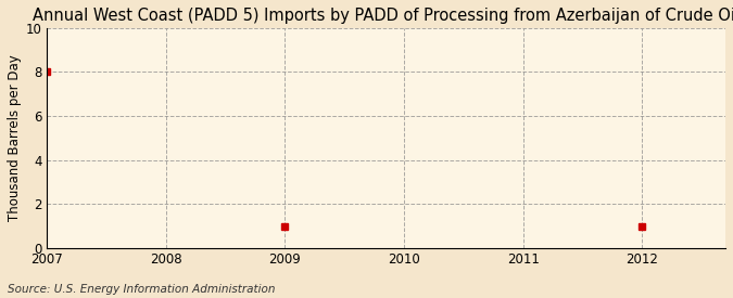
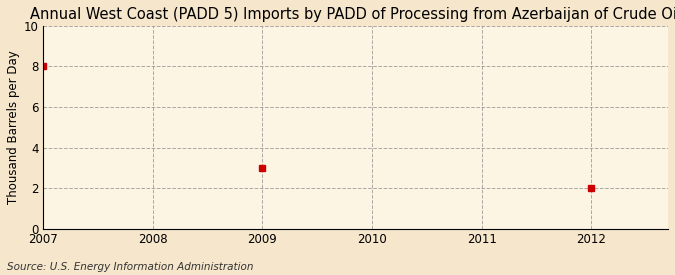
2009: 1 -> 3
2012: 1 -> 2
